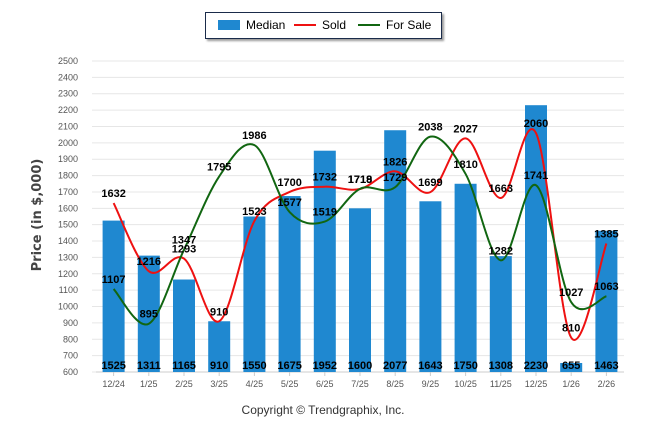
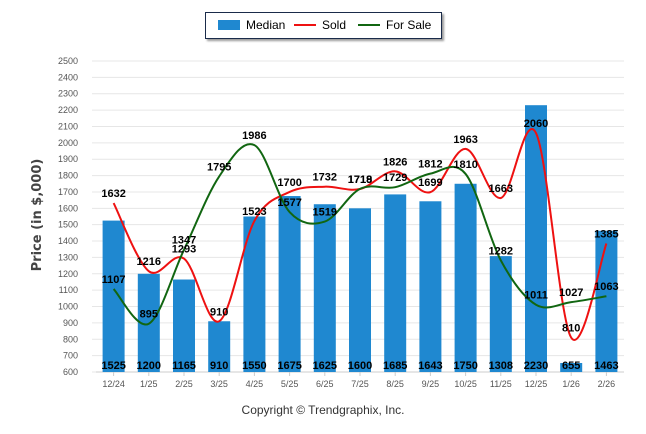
Median/1/25: 1311 -> 1200
Median/6/25: 1952 -> 1625
Median/8/25: 2077 -> 1685
For Sale/9/25: 2038 -> 1812
Sold/10/25: 2027 -> 1963
For Sale/12/25: 1741 -> 1011
